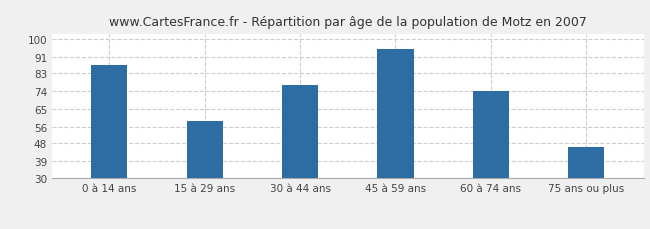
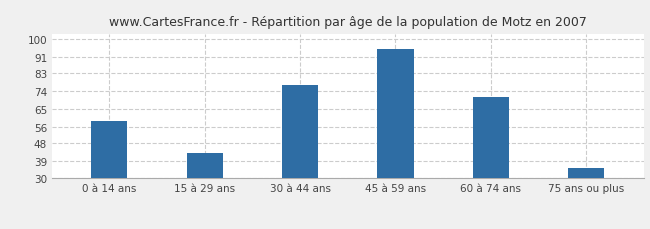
0 à 14 ans: 87 -> 59
15 à 29 ans: 59 -> 43
60 à 74 ans: 74 -> 71
75 ans ou plus: 46 -> 35
